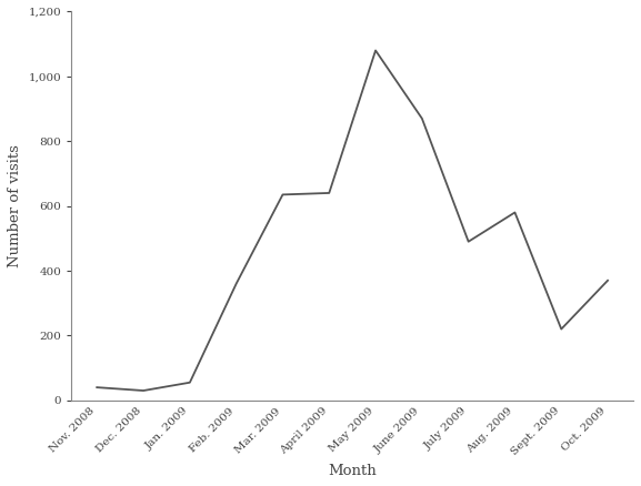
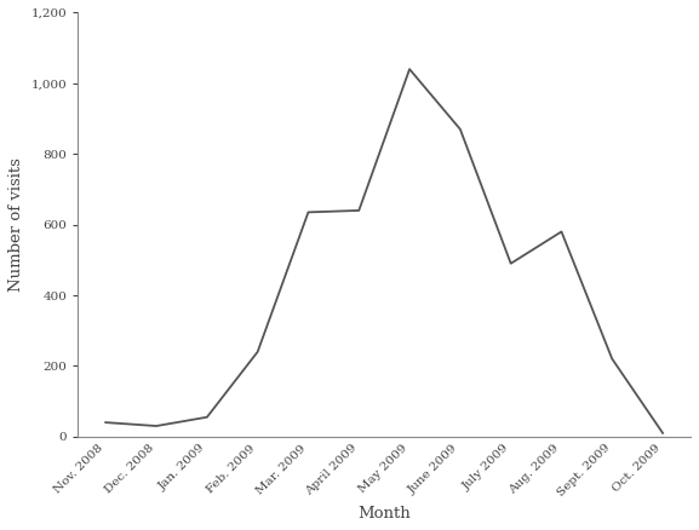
Feb. 2009: 360 -> 240
May 2009: 1,080 -> 1,040
Oct. 2009: 370 -> 10
